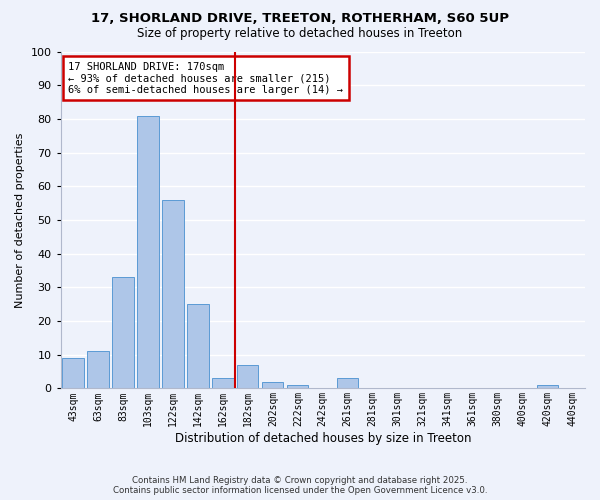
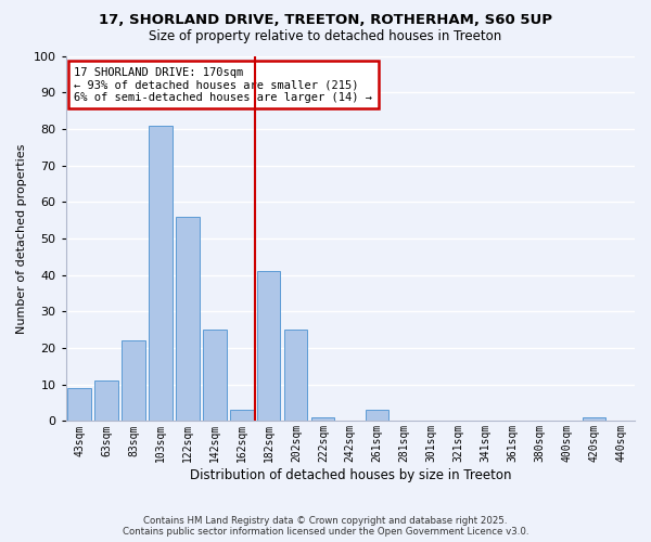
83sqm: 33 -> 22
182sqm: 7 -> 41
202sqm: 2 -> 25
